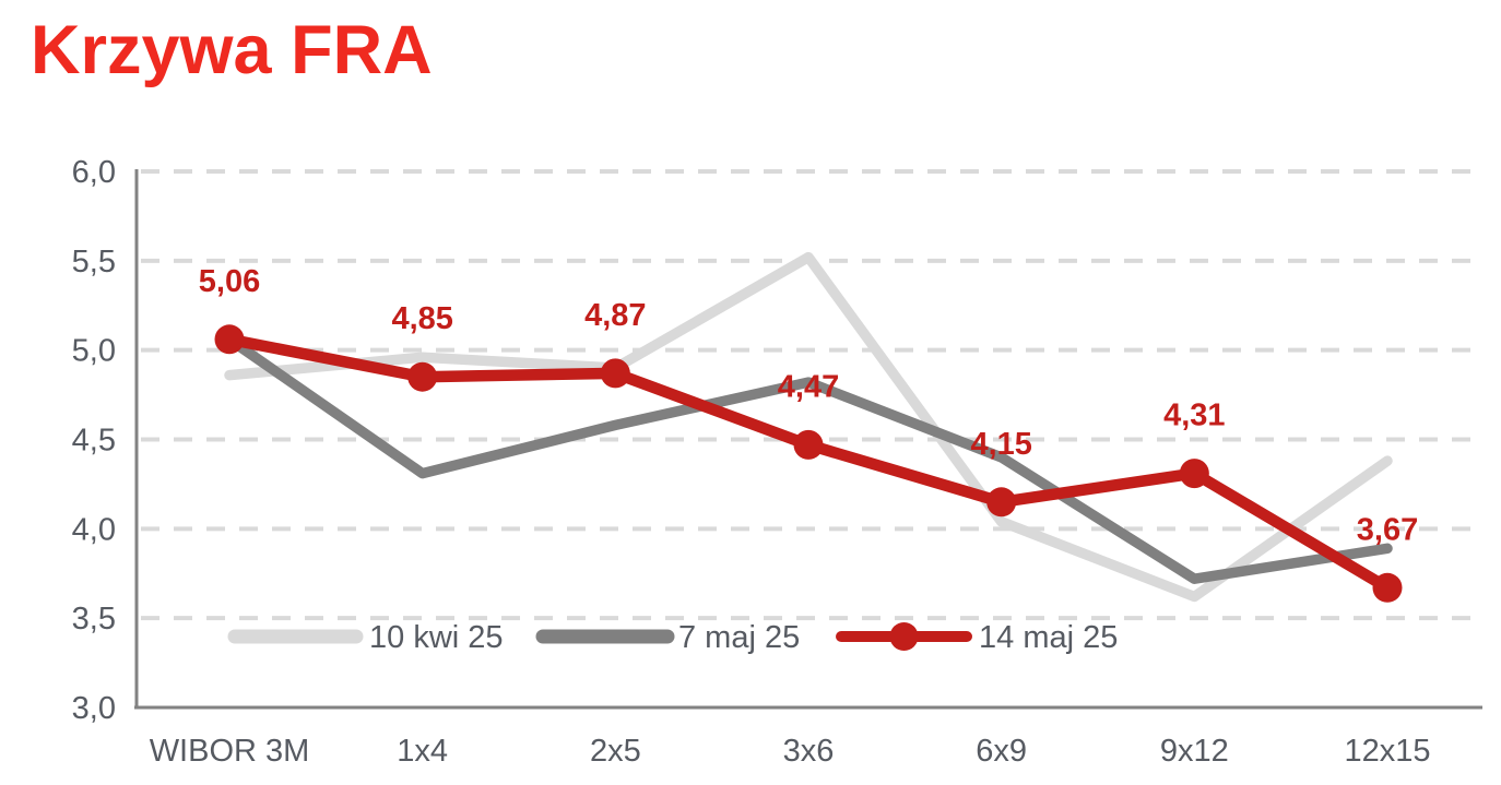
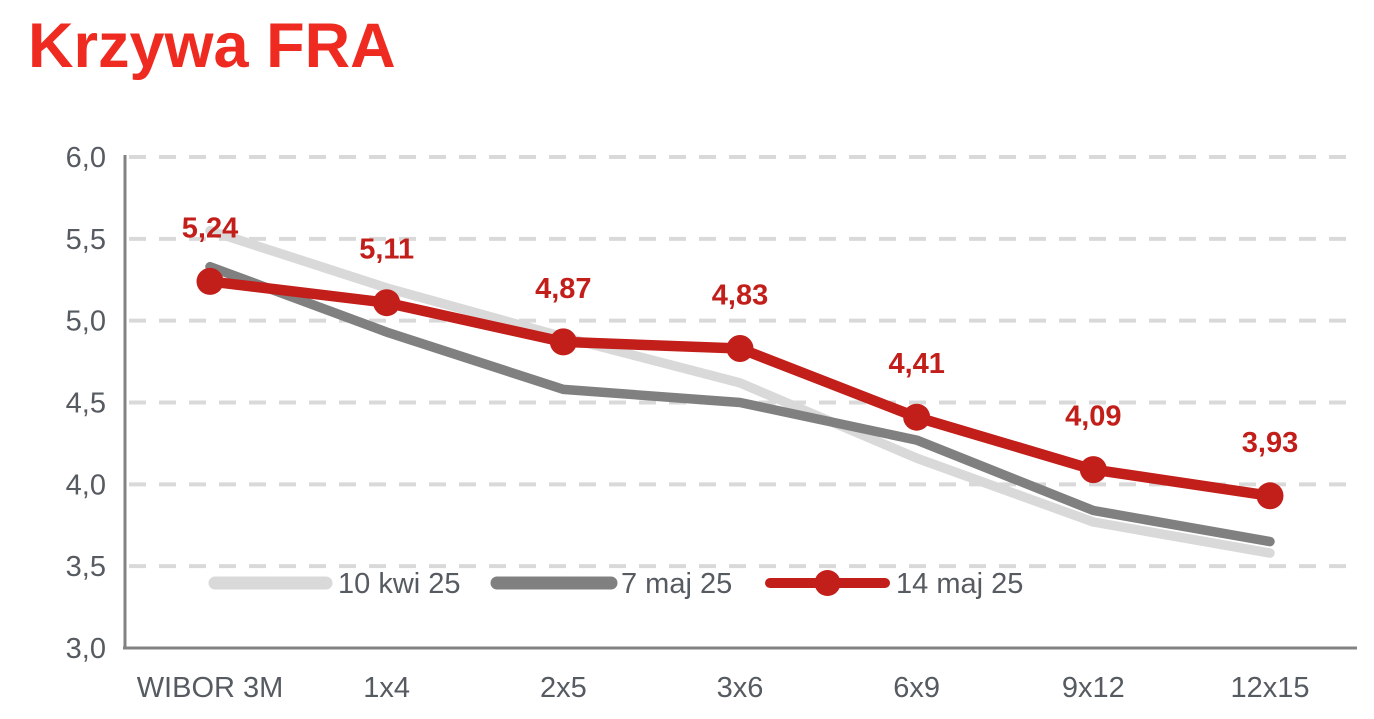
10 kwi 25/WIBOR 3M: 4,86 -> 5,55
7 maj 25/WIBOR 3M: 5,06 -> 5,33
14 maj 25/WIBOR 3M: 5,06 -> 5,24
10 kwi 25/1x4: 4,96 -> 5,20
7 maj 25/1x4: 4,31 -> 4,93
14 maj 25/1x4: 4,85 -> 5,11
10 kwi 25/3x6: 5,52 -> 4,62
7 maj 25/3x6: 4,82 -> 4,50
14 maj 25/3x6: 4,47 -> 4,83
10 kwi 25/6x9: 4,04 -> 4,16
7 maj 25/6x9: 4,40 -> 4,27
14 maj 25/6x9: 4,15 -> 4,41
10 kwi 25/9x12: 3,62 -> 3,77
7 maj 25/9x12: 3,72 -> 3,84
14 maj 25/9x12: 4,31 -> 4,09
10 kwi 25/12x15: 4,38 -> 3,58
7 maj 25/12x15: 3,89 -> 3,65
14 maj 25/12x15: 3,67 -> 3,93
